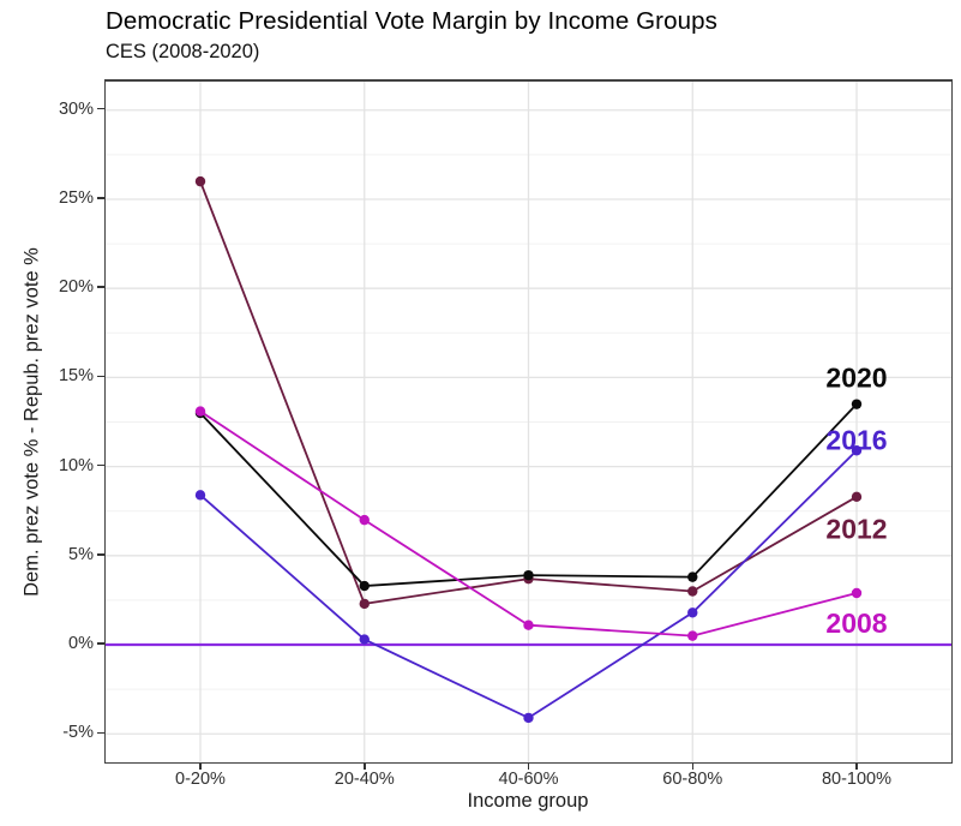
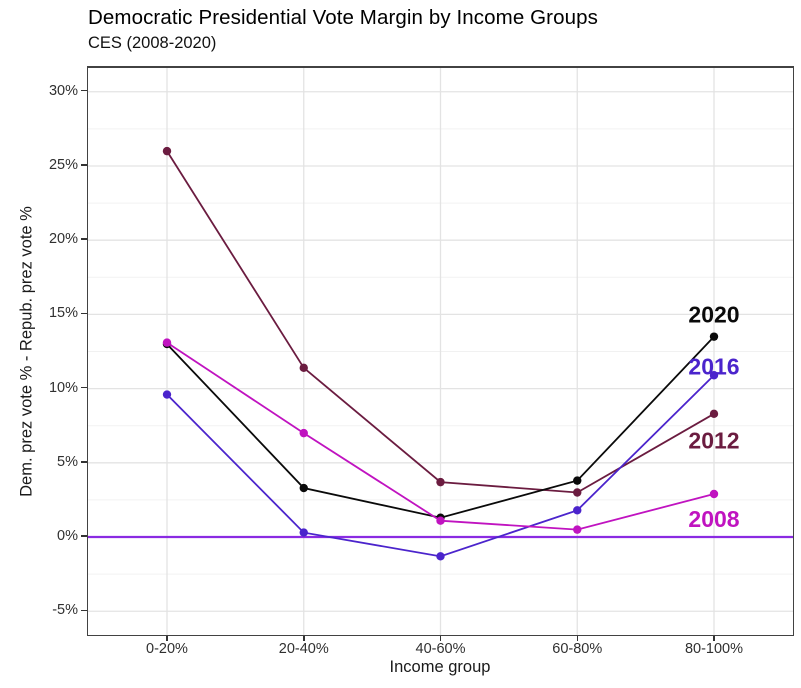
2016/0-20%: 8.4% -> 9.6%
2012/20-40%: 2.3% -> 11.4%
2016/40-60%: -4.1% -> -1.3%
2020/40-60%: 3.9% -> 1.3%
